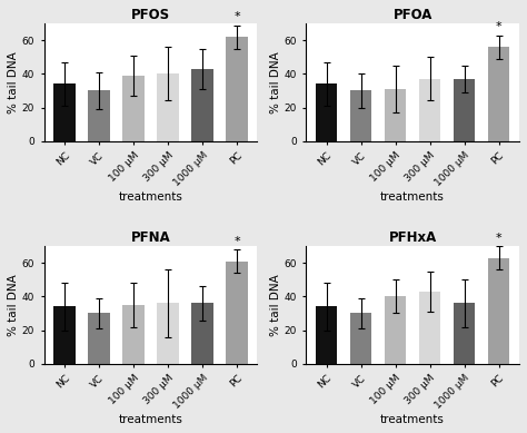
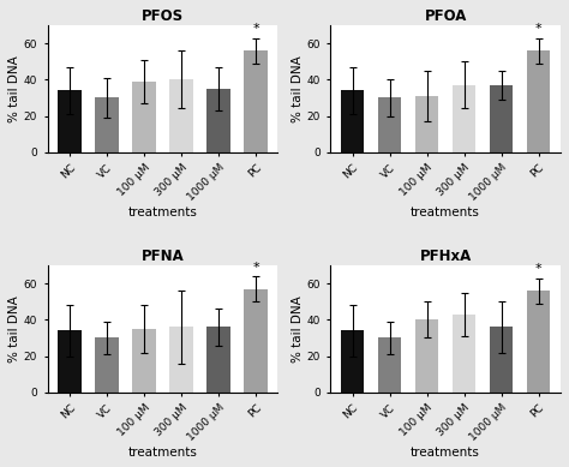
PFOS/1000 μM: 43 -> 35
PFOS/PC: 62 -> 56
PFNA/PC: 61 -> 57
PFHxA/PC: 63 -> 56
